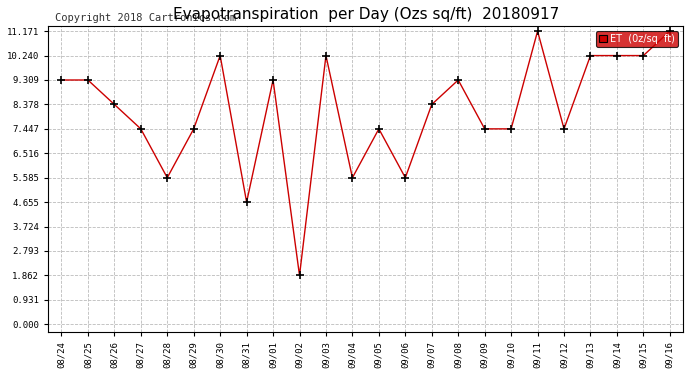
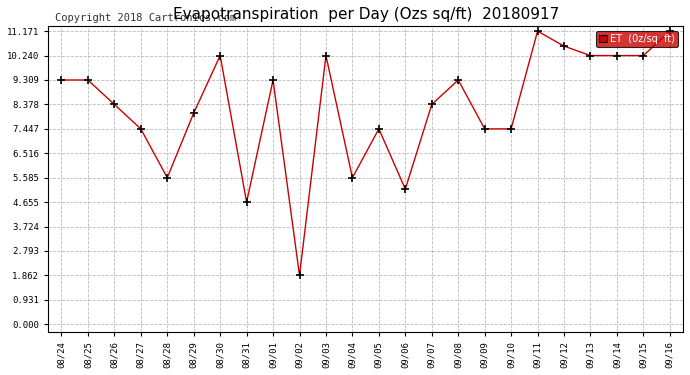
08/29: 7.45 -> 8.05
09/06: 5.58 -> 5.15
09/12: 7.45 -> 10.60
